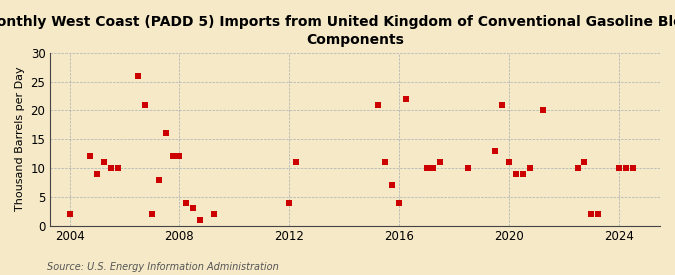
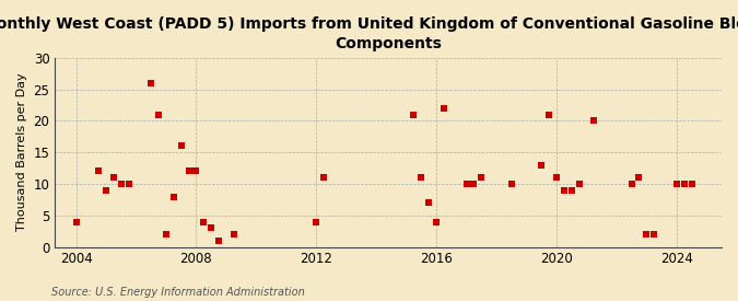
2004: 2 -> 4
